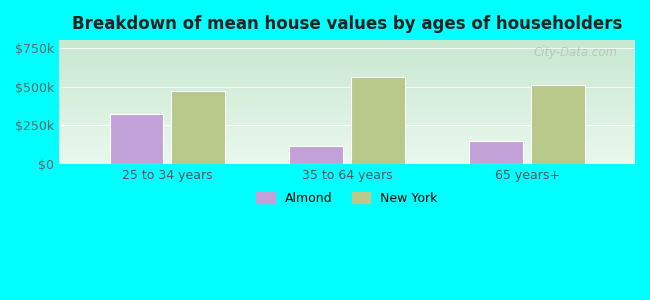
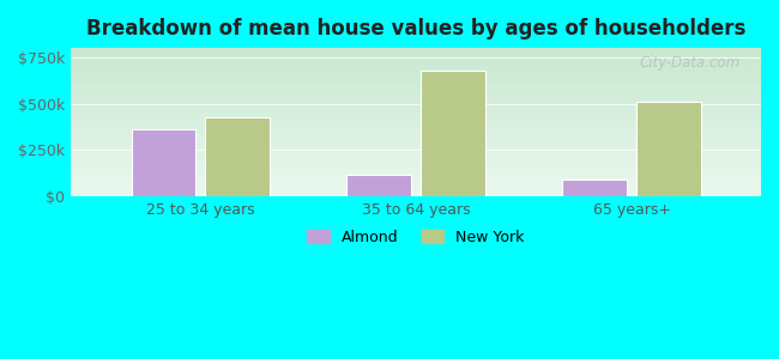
Almond/25 to 34 years: $320k -> $360k
New York/25 to 34 years: $470k -> $430k
New York/35 to 64 years: $560k -> $680k
Almond/65 years+: $150k -> $90k
